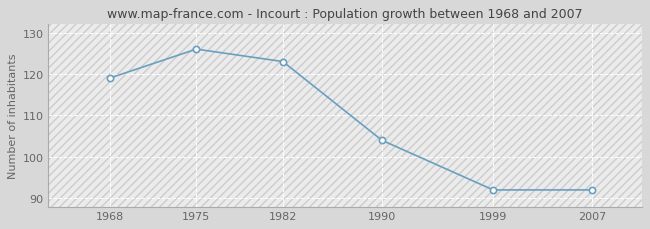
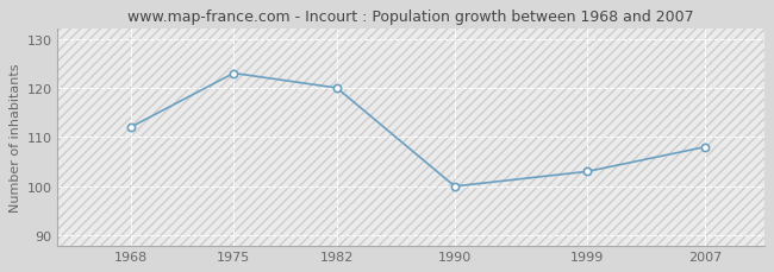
1968: 119 -> 112
1975: 126 -> 123
1982: 123 -> 120
1990: 104 -> 100
1999: 92 -> 103
2007: 92 -> 108
